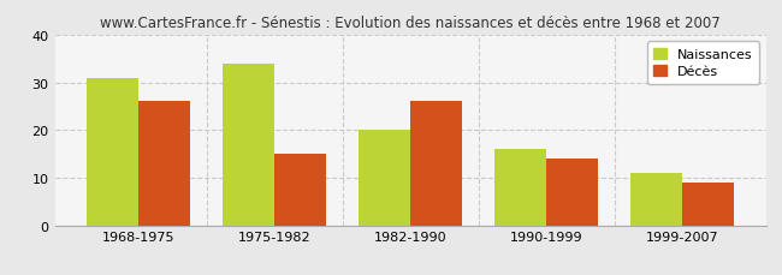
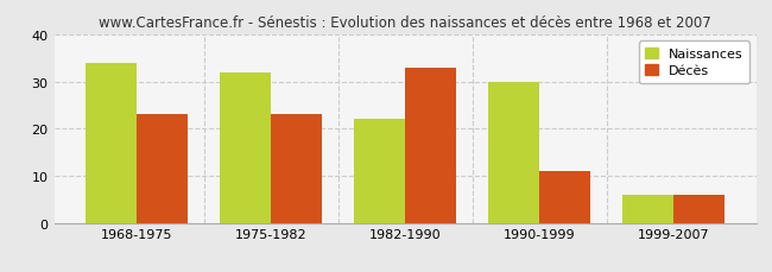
Naissances/1968-1975: 31 -> 34
Décès/1968-1975: 26 -> 23
Naissances/1975-1982: 34 -> 32
Décès/1975-1982: 15 -> 23
Naissances/1982-1990: 20 -> 22
Décès/1982-1990: 26 -> 33
Naissances/1990-1999: 16 -> 30
Décès/1990-1999: 14 -> 11
Naissances/1999-2007: 11 -> 6
Décès/1999-2007: 9 -> 6
